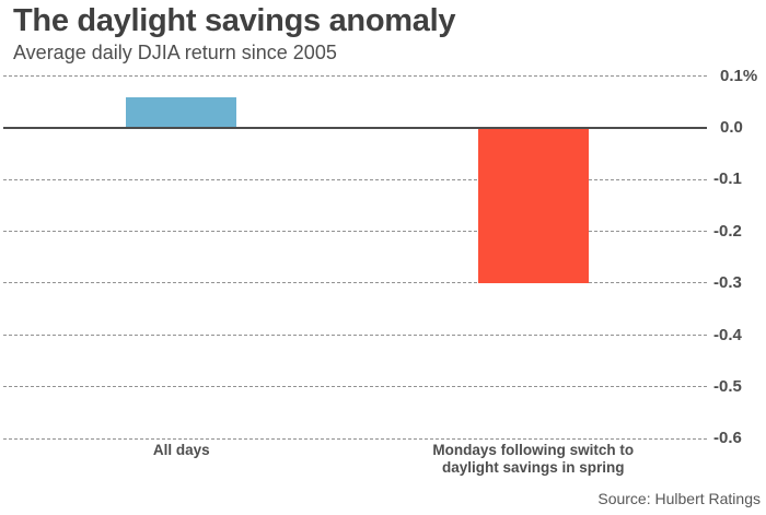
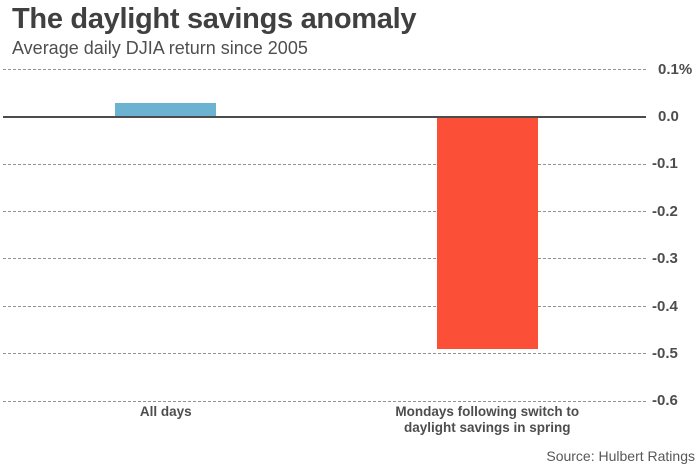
All days: 0.06 -> 0.03
Mondays following switch to daylight savings in spring: -0.30 -> -0.49
